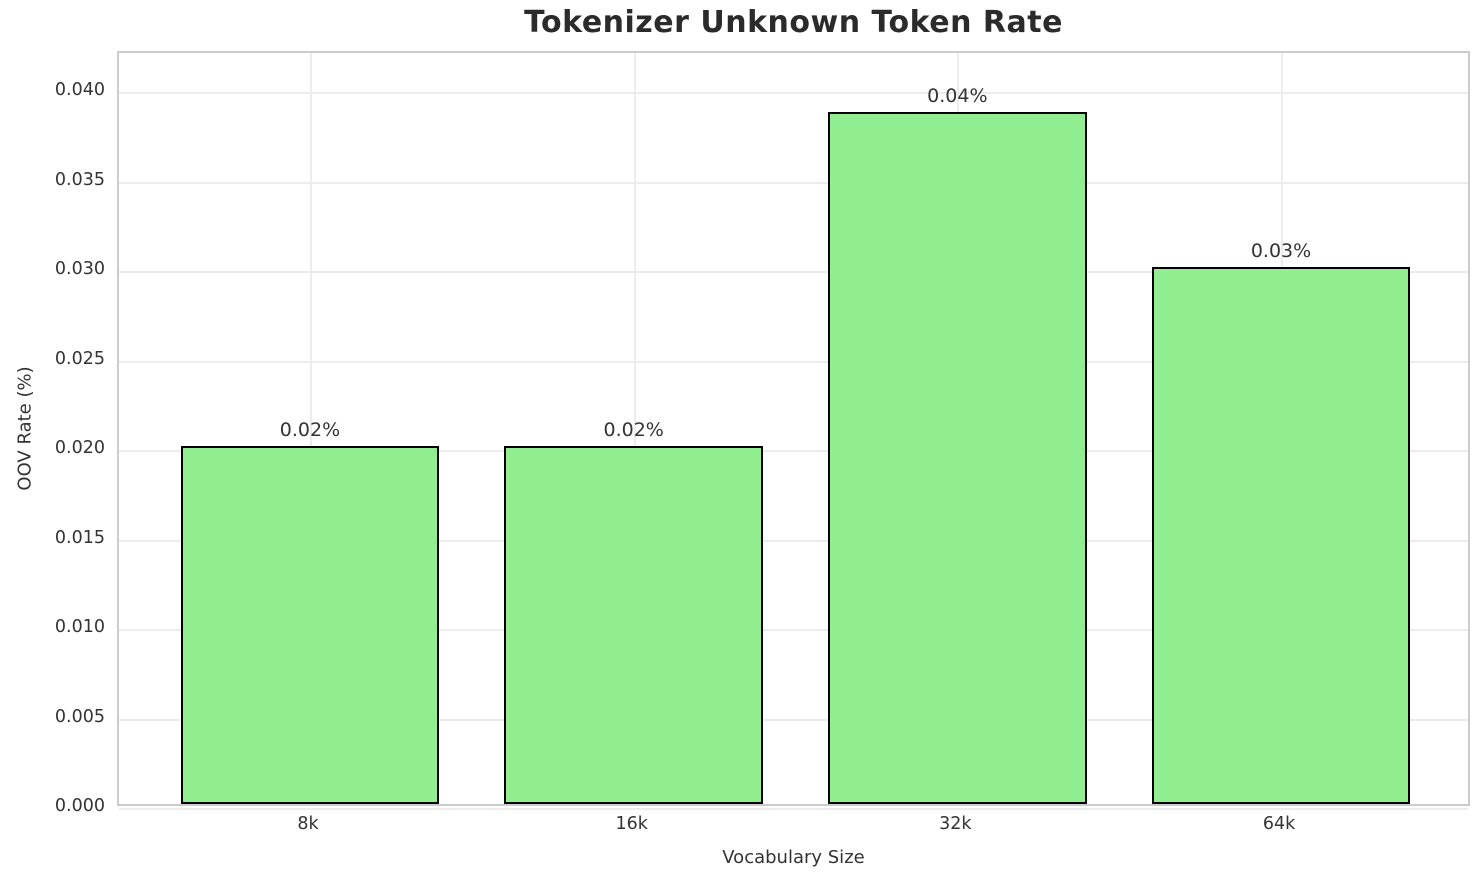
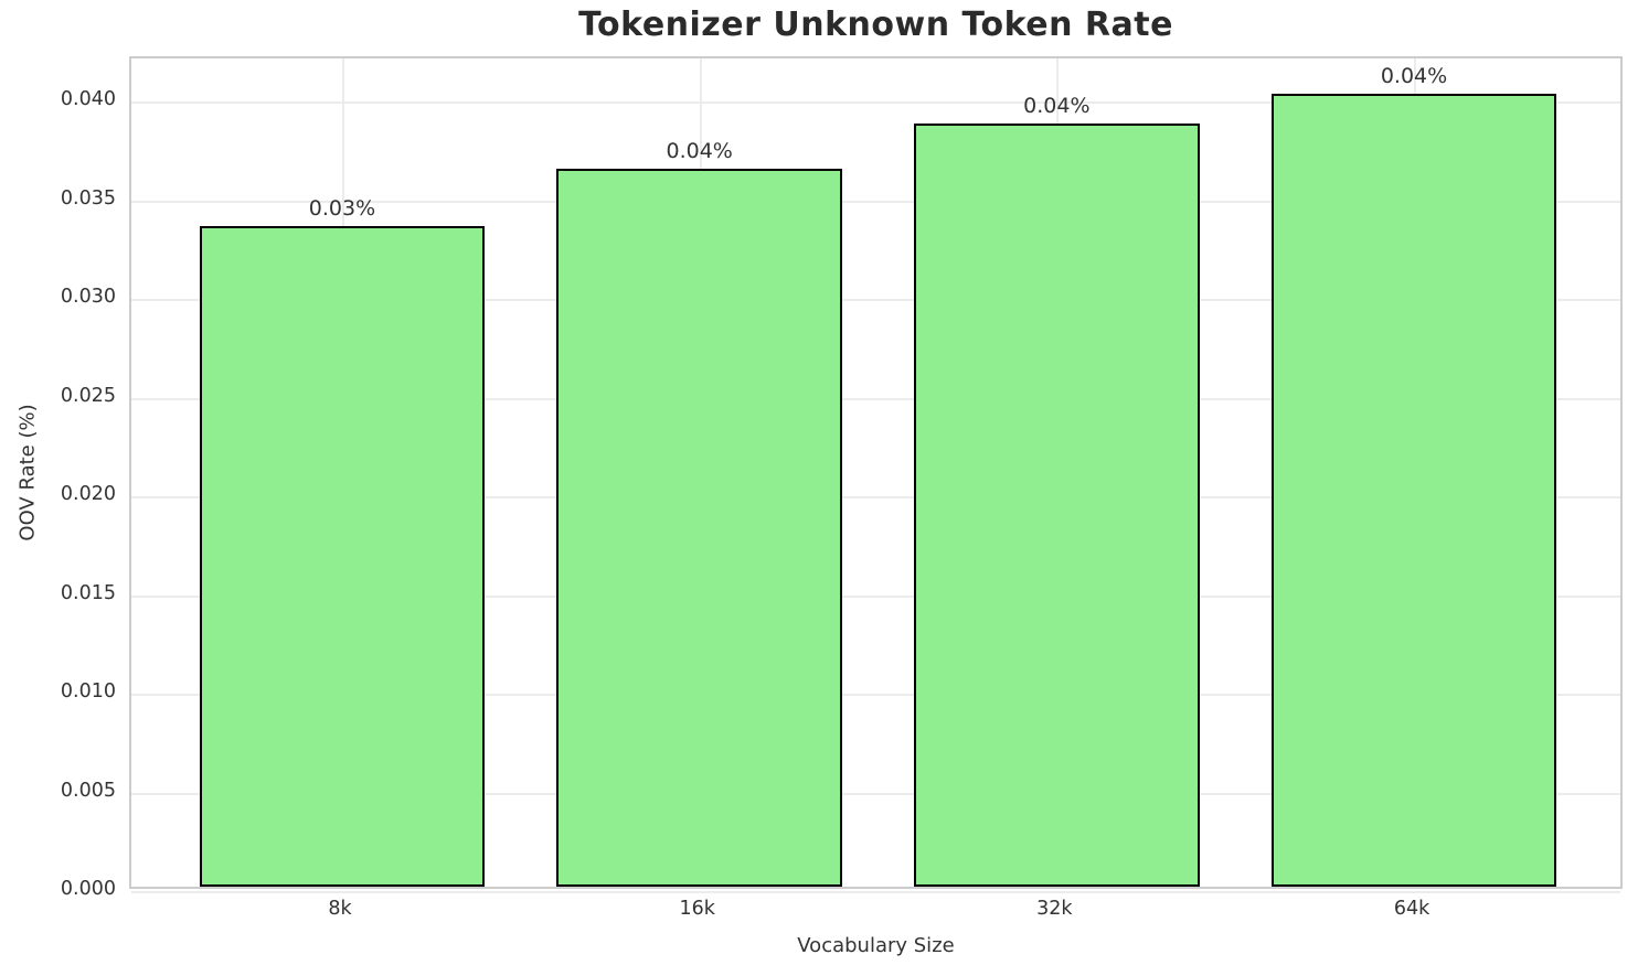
8k: 0.02% -> 0.03%
16k: 0.02% -> 0.04%
64k: 0.03% -> 0.04%
